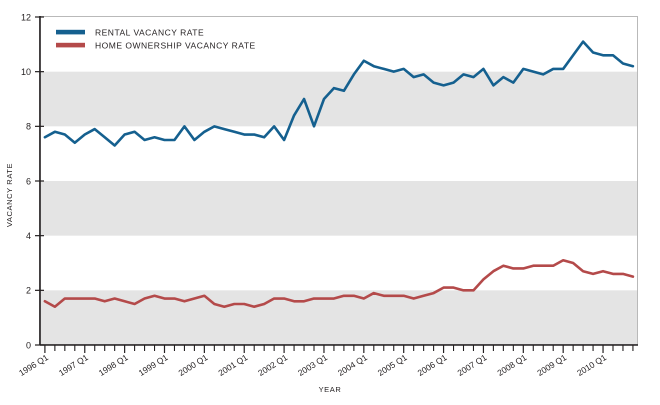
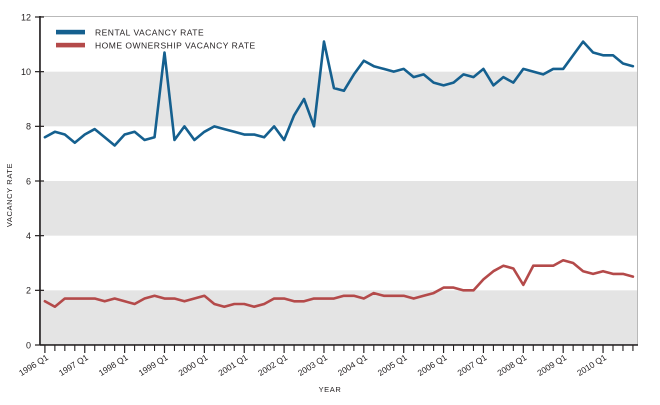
RENTAL VACANCY RATE/1999 Q1: 7.5 -> 10.7
RENTAL VACANCY RATE/2003 Q1: 9.0 -> 11.1
HOME OWNERSHIP VACANCY RATE/2008 Q1: 2.8 -> 2.2
